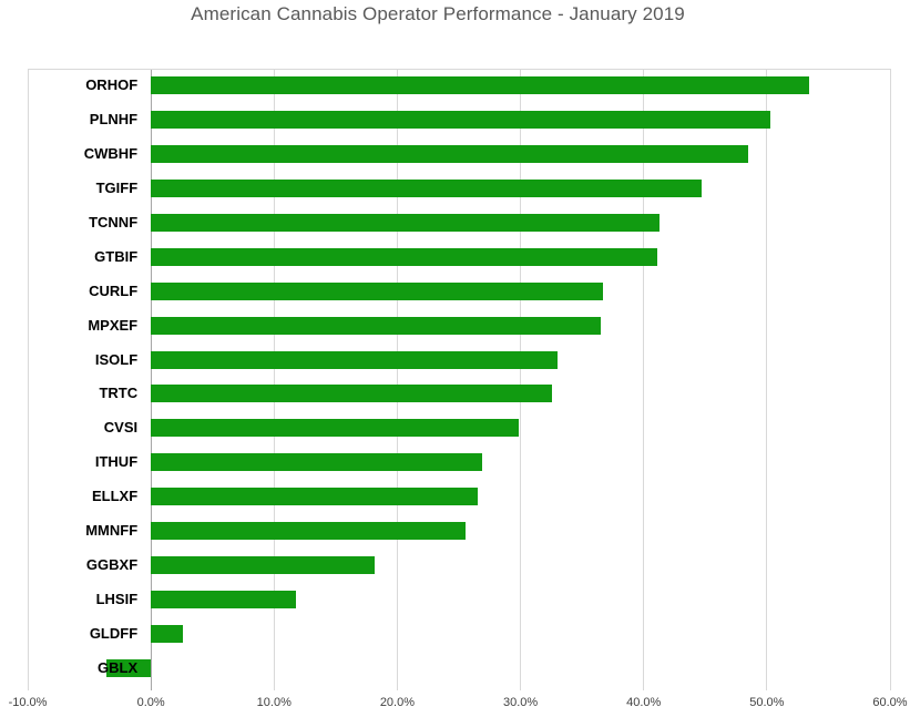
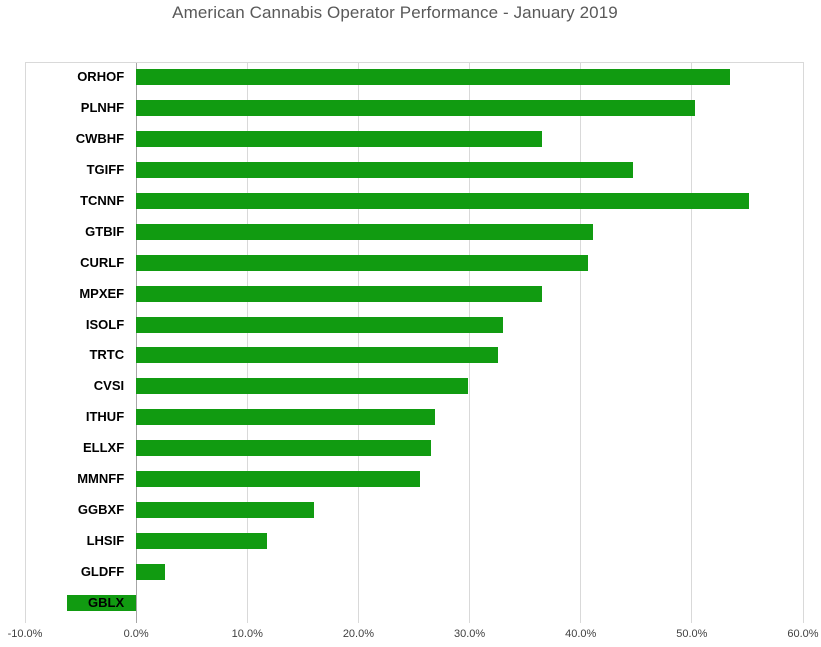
CWBHF: 48.5% -> 36.5%
TCNNF: 41.3% -> 55.1%
CURLF: 36.7% -> 40.7%
GGBXF: 18.2% -> 16.0%
GBLX: -3.6% -> -6.2%
